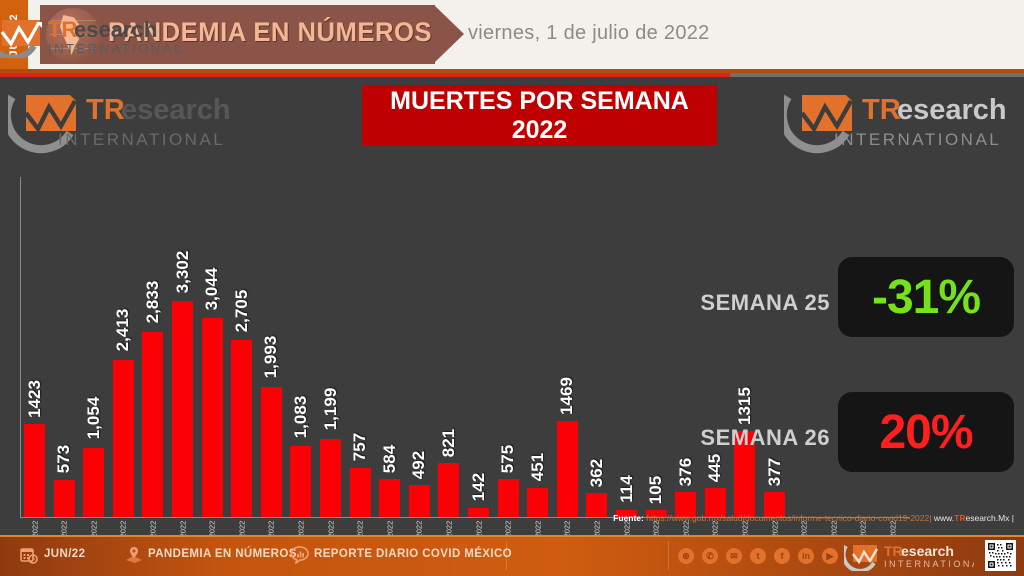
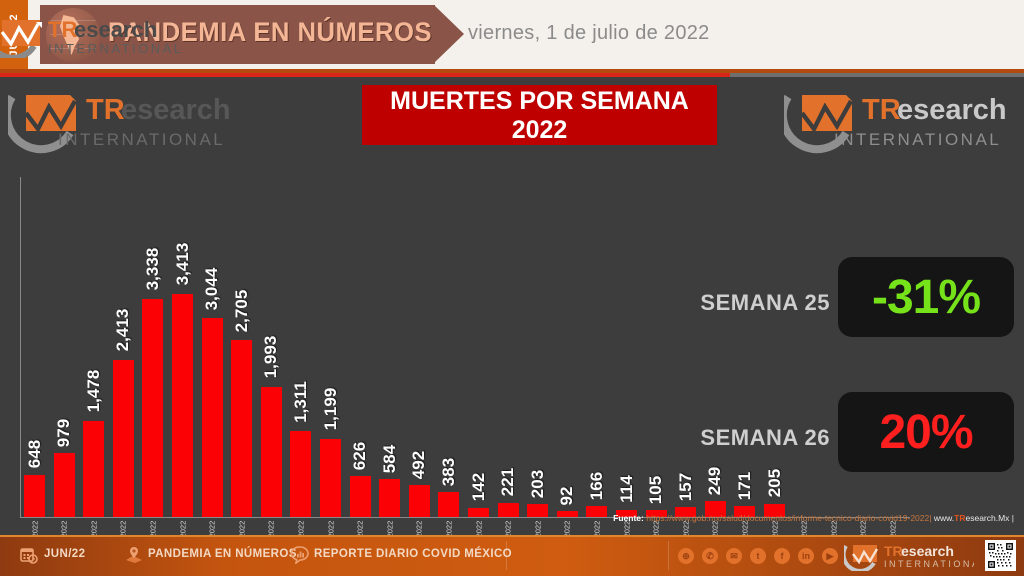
06/01/2022: 1423 -> 648
13/01/2022: 573 -> 979
20/01/2022: 1,054 -> 1,478
03/02/2022: 2,833 -> 3,338
10/02/2022: 3,302 -> 3,413
10/03/2022: 1,083 -> 1,311
24/03/2022: 757 -> 626
14/04/2022: 821 -> 383
28/04/2022: 575 -> 221
05/05/2022: 451 -> 203
12/05/2022: 1469 -> 92
19/05/2022: 362 -> 166
09/06/2022: 376 -> 157
16/06/2022: 445 -> 249
23/06/2022: 1315 -> 171
30/06/2022: 377 -> 205
